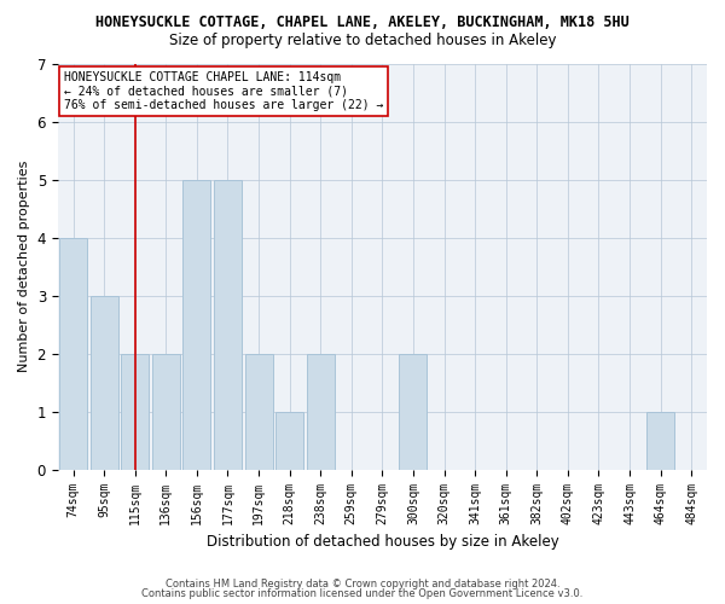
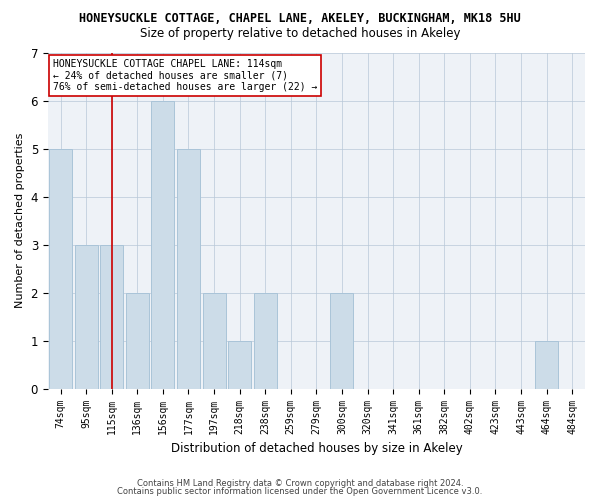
74sqm: 4 -> 5
115sqm: 2 -> 3
156sqm: 5 -> 6
